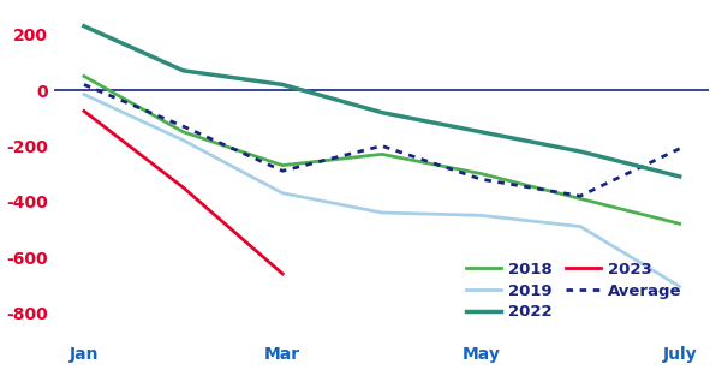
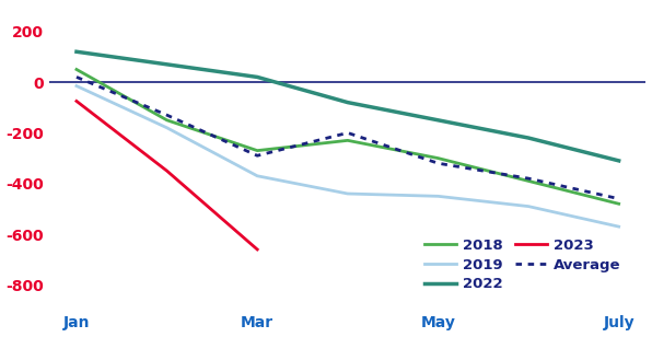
2022/Jan: 230 -> 120
2019/July: -705 -> -570
Average/July: -210 -> -460
